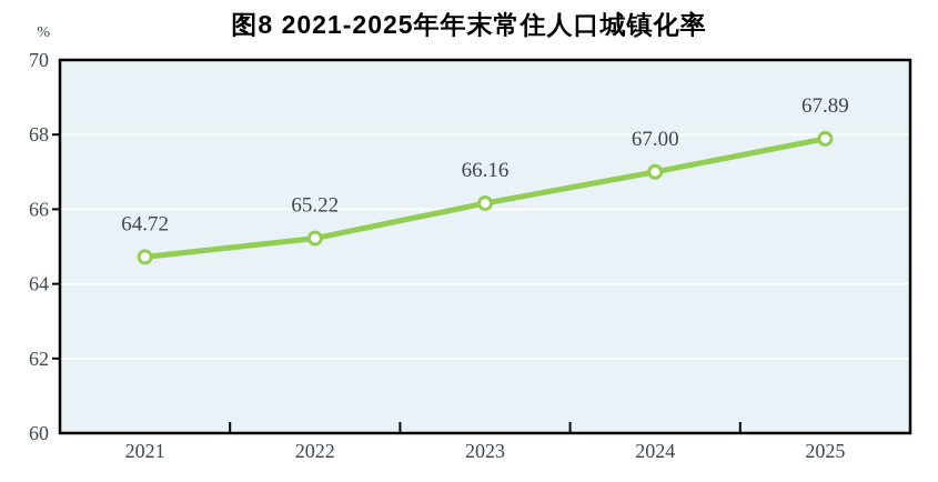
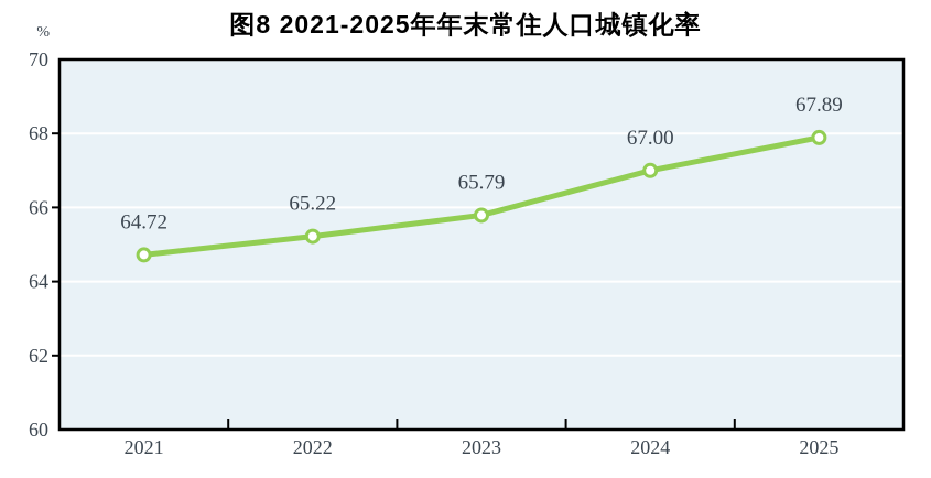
2023: 66.16 -> 65.79
